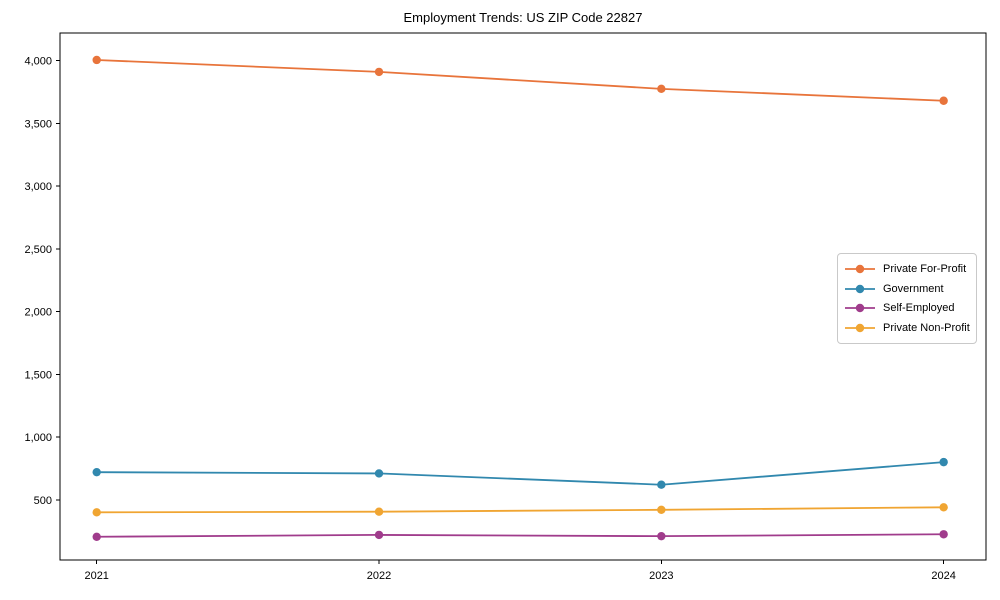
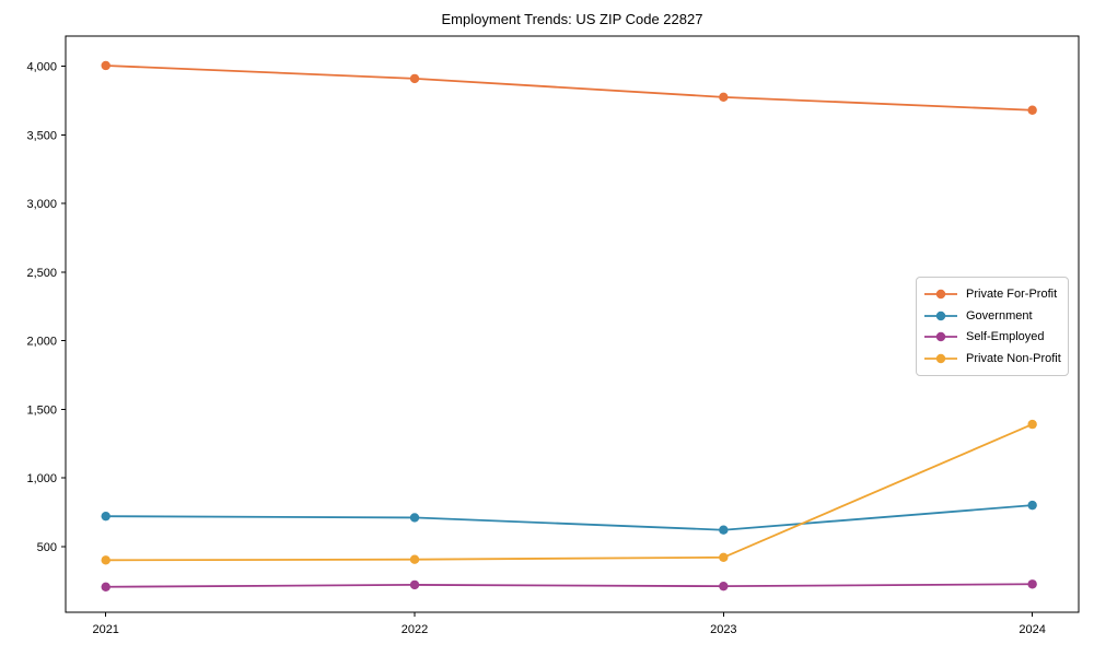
Private Non-Profit/2024: 440 -> 1390
